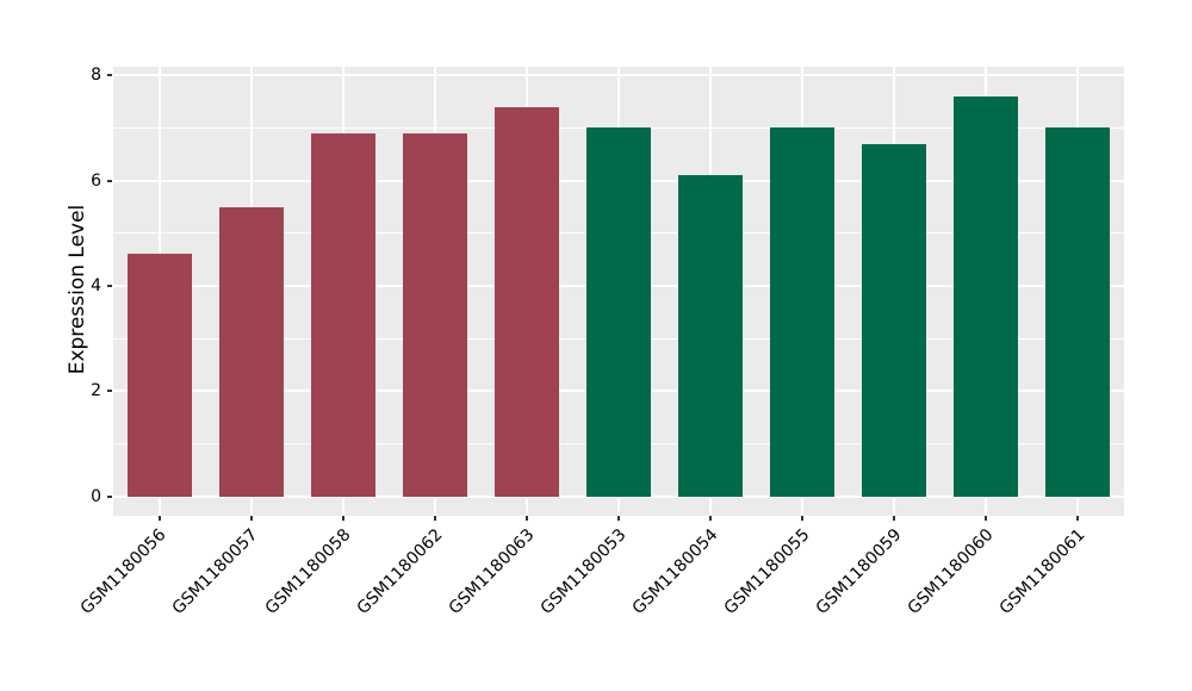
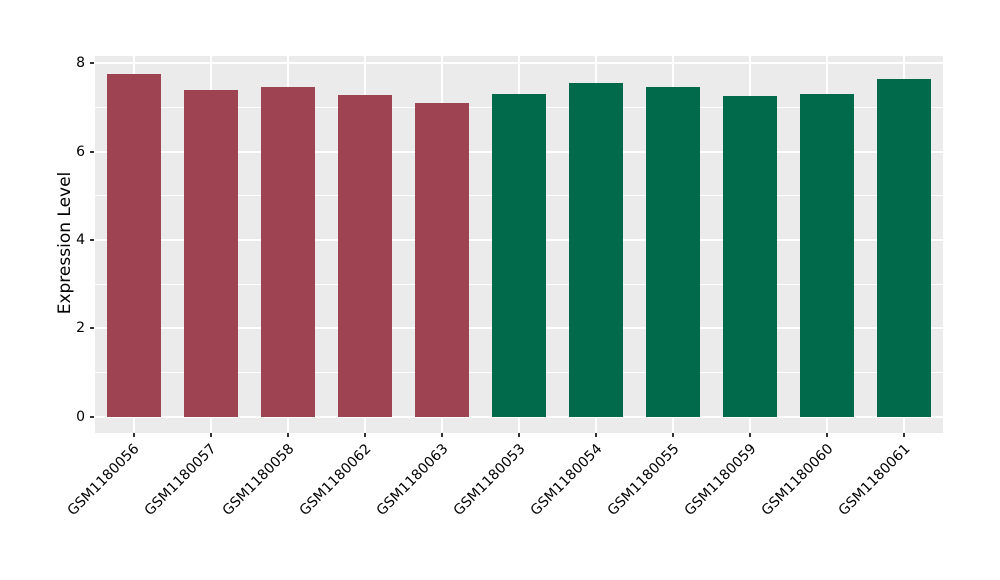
GSM1180056: 4.6 -> 7.8
GSM1180057: 5.5 -> 7.4
GSM1180058: 6.9 -> 7.5
GSM1180062: 6.9 -> 7.3
GSM1180063: 7.4 -> 7.1
GSM1180053: 7.0 -> 7.3
GSM1180054: 6.1 -> 7.6
GSM1180055: 7.0 -> 7.5
GSM1180059: 6.7 -> 7.2
GSM1180060: 7.6 -> 7.3
GSM1180061: 7.0 -> 7.6
